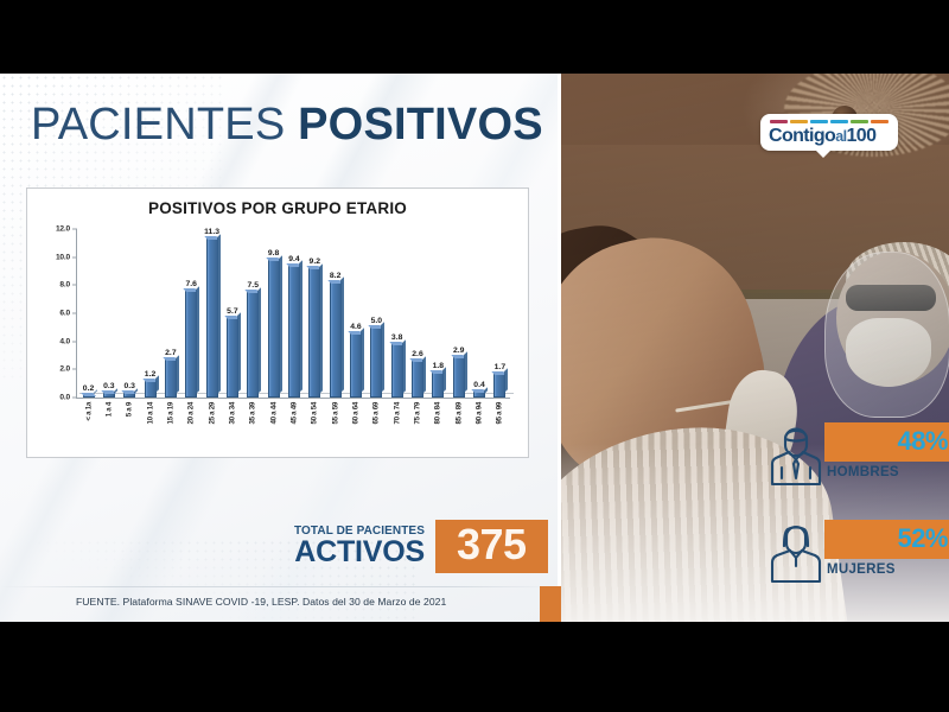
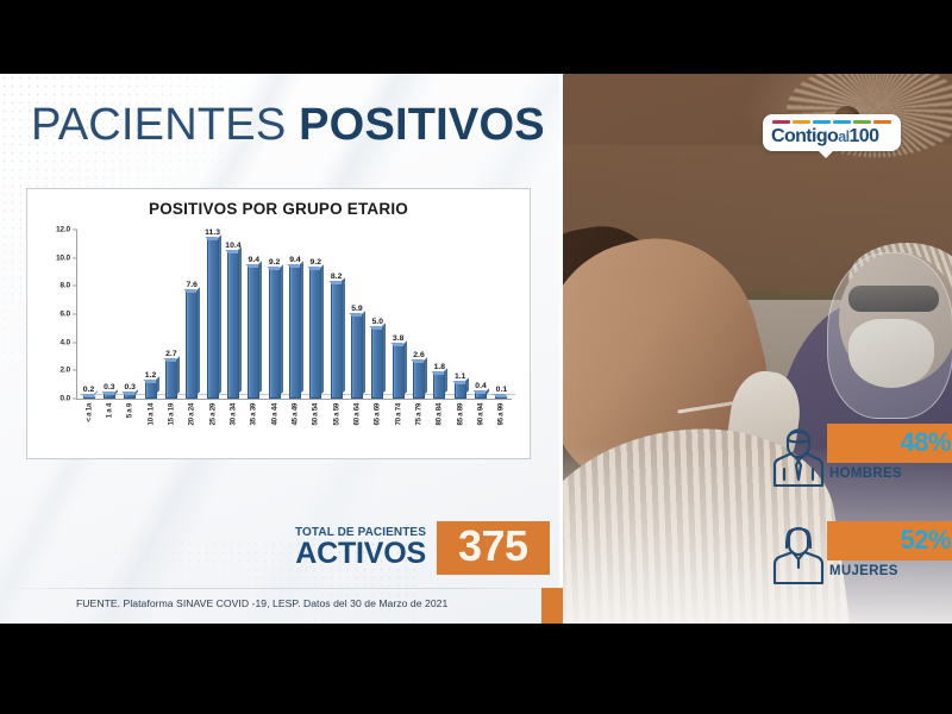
30 a 34: 5.7 -> 10.4
35 a 39: 7.5 -> 9.4
40 a 44: 9.8 -> 9.2
60 a 64: 4.6 -> 5.9
85 a 89: 2.9 -> 1.1
95 a 99: 1.7 -> 0.1
